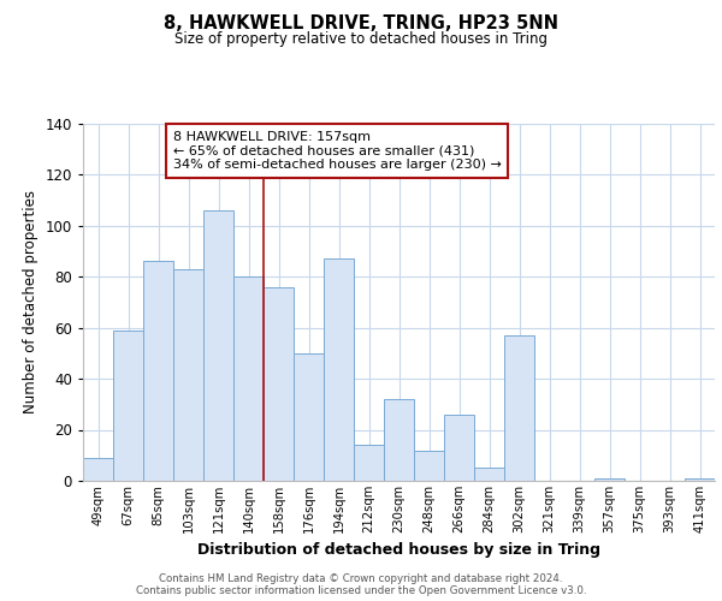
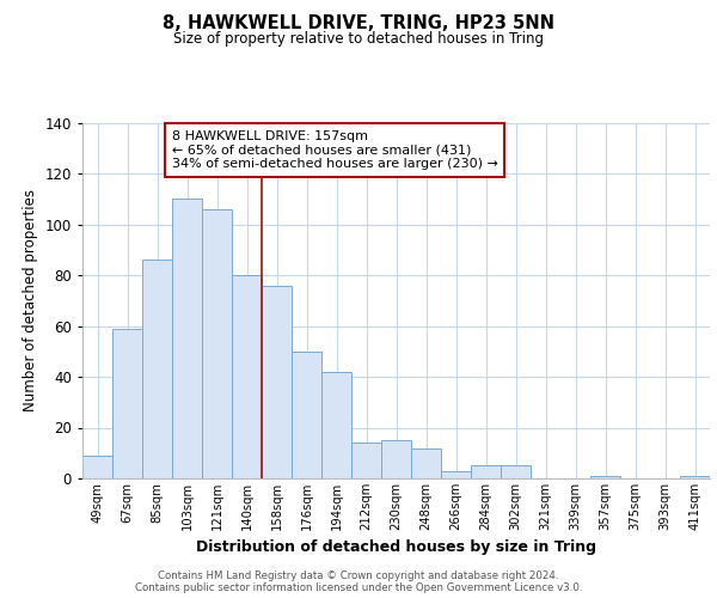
103sqm: 83 -> 110
194sqm: 87 -> 42
230sqm: 32 -> 15
266sqm: 26 -> 3
302sqm: 57 -> 5
